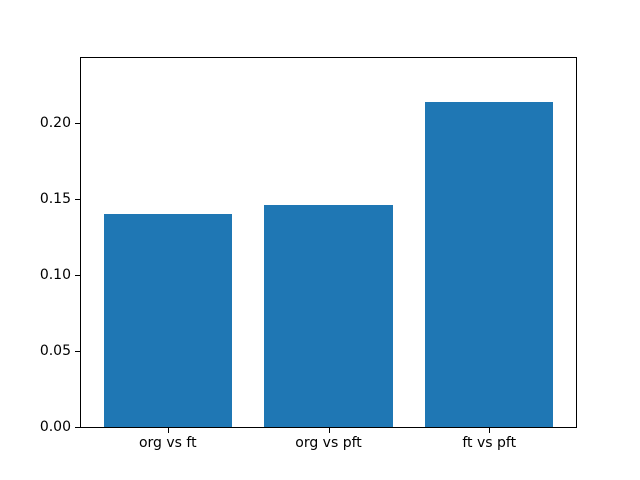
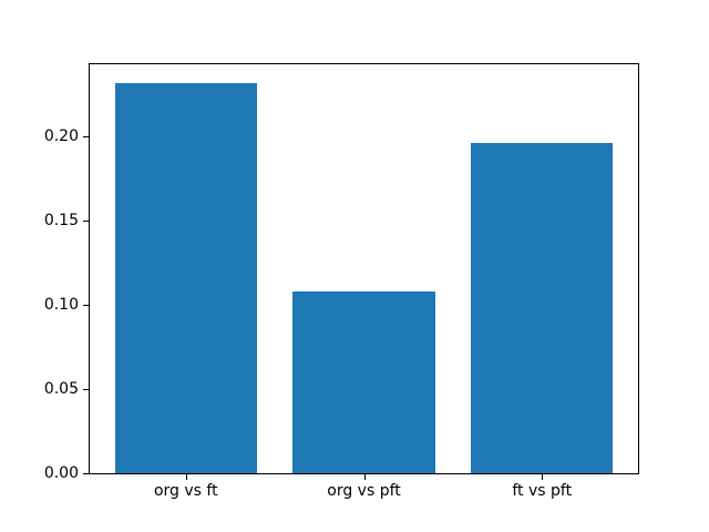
org vs ft: 0.140 -> 0.232
org vs pft: 0.146 -> 0.108
ft vs pft: 0.214 -> 0.196
